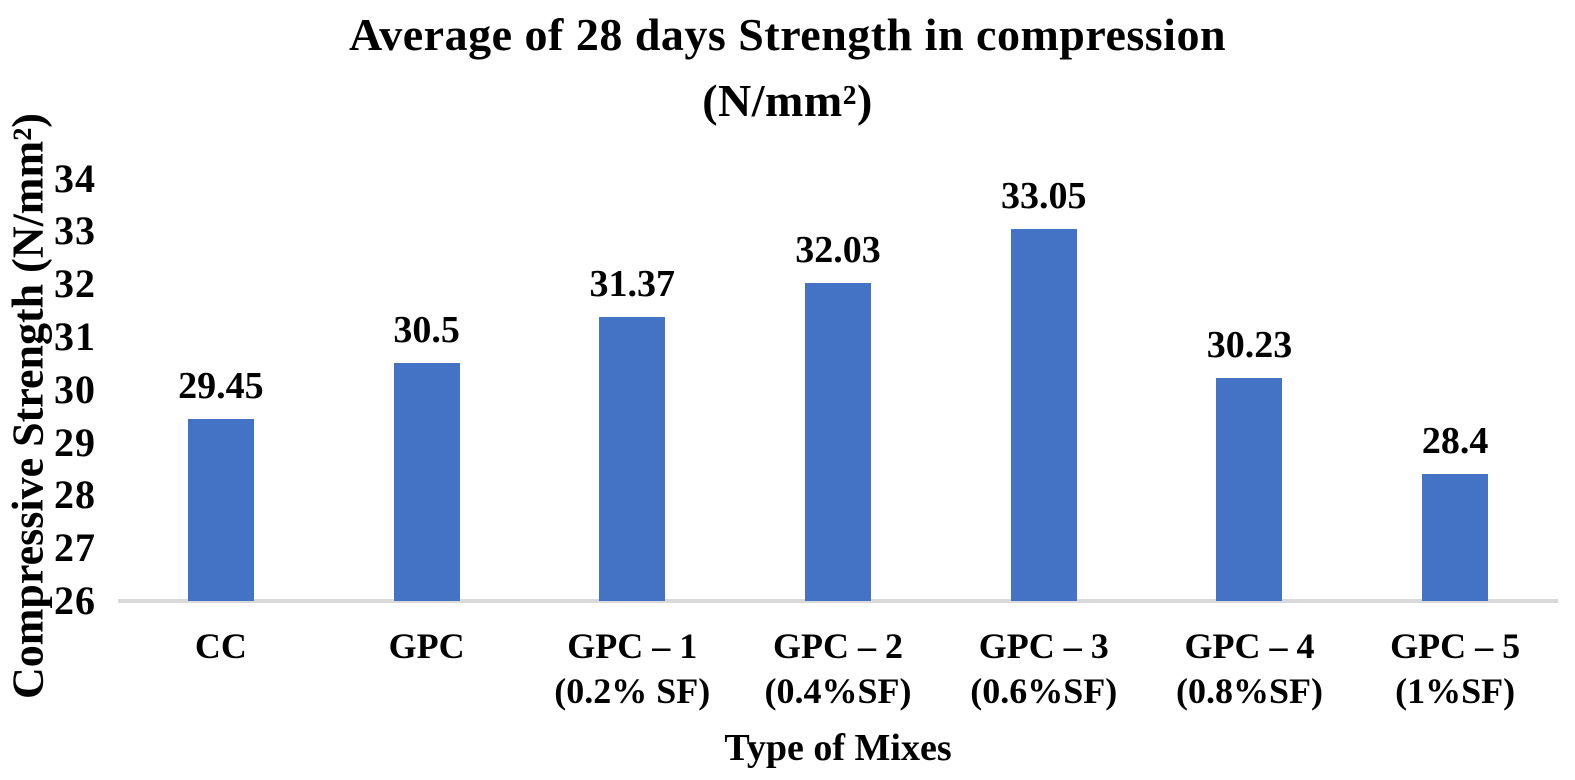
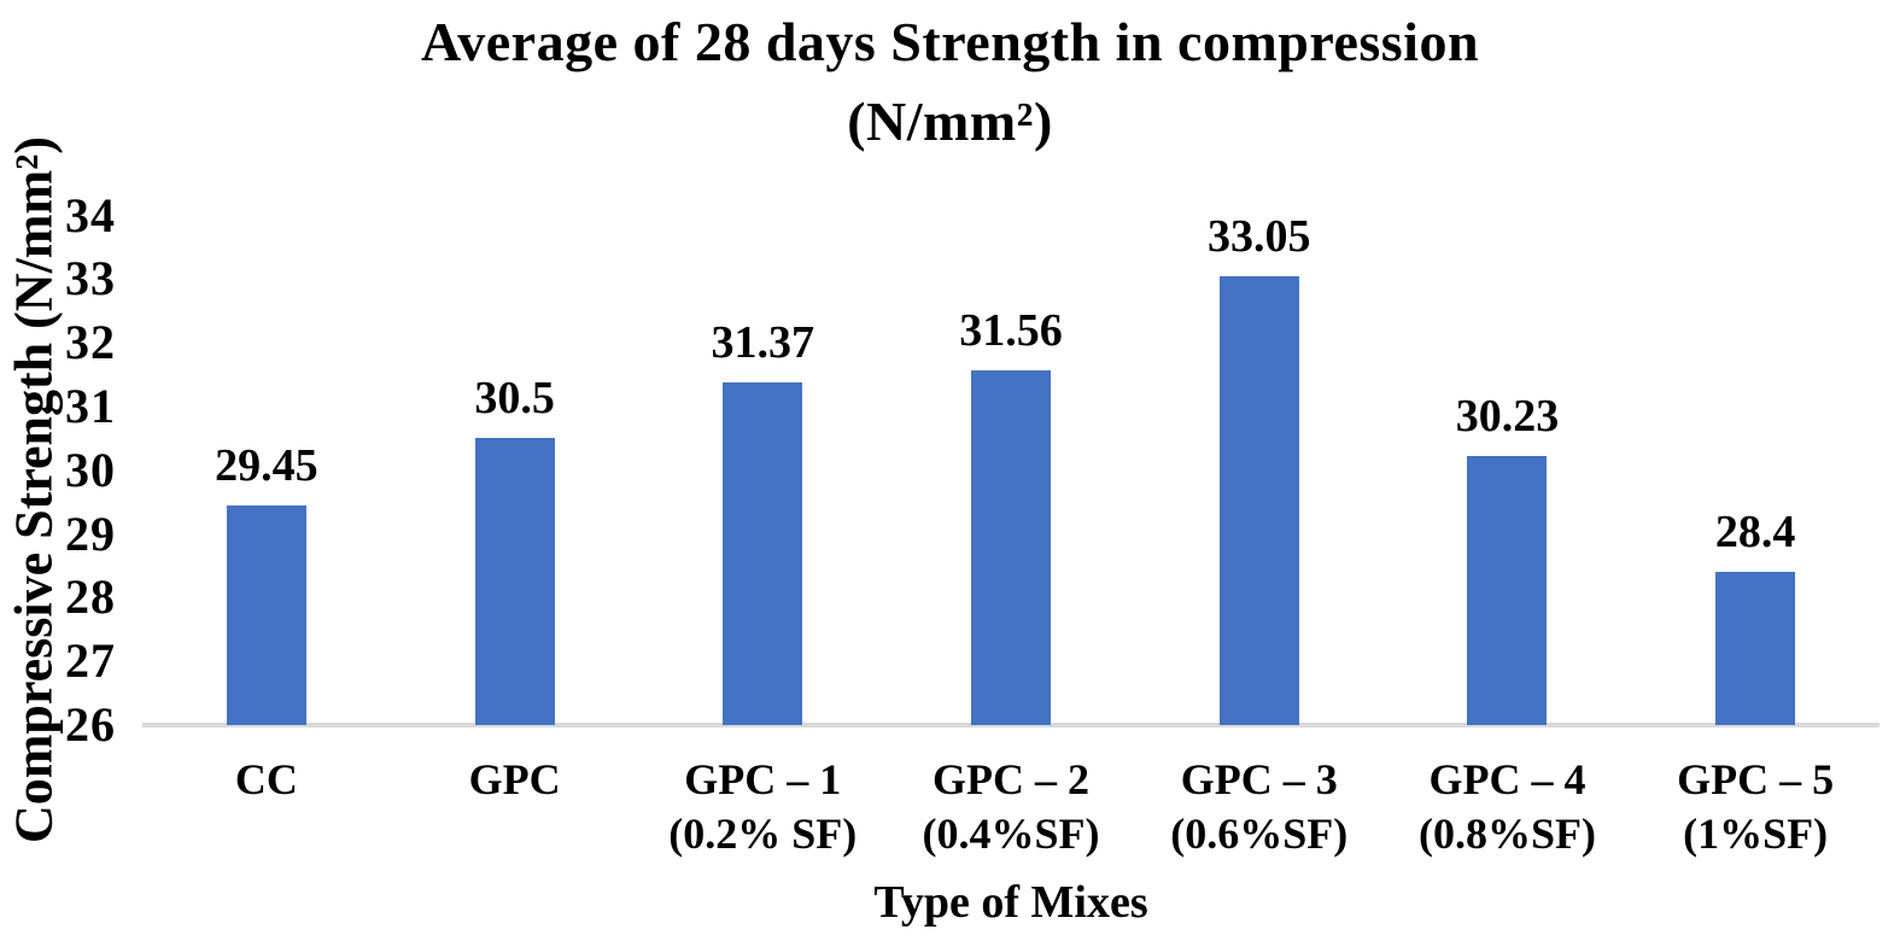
GPC – 2 (0.4%SF): 32.03 -> 31.56
